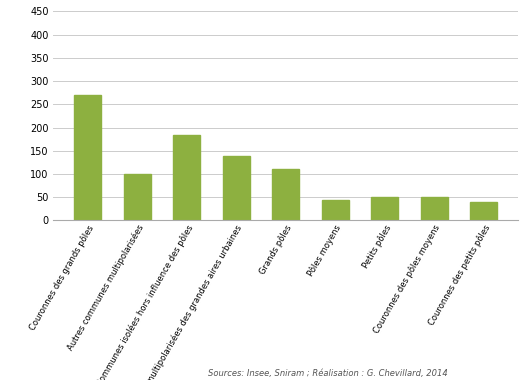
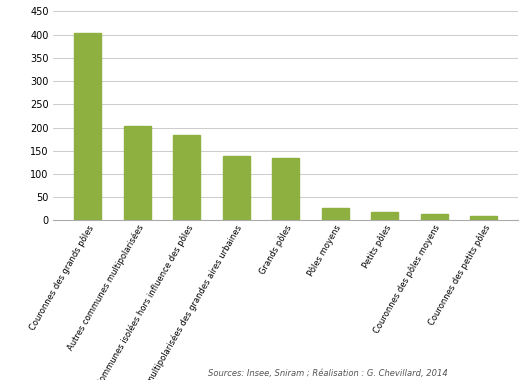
Couronnes des grands pôles: 270 -> 404
Autres communes multipolarisées: 100 -> 203
Grands pôles: 110 -> 135
Pôles moyens: 45 -> 26
Petits pôles: 50 -> 19
Couronnes des pôles moyens: 50 -> 13
Couronnes des petits pôles: 40 -> 10
